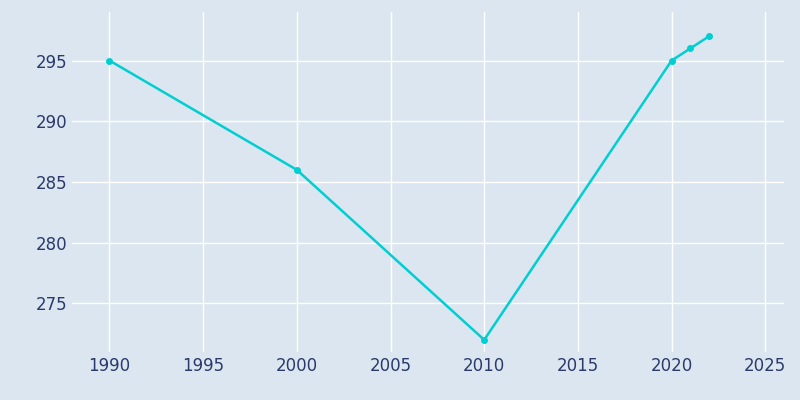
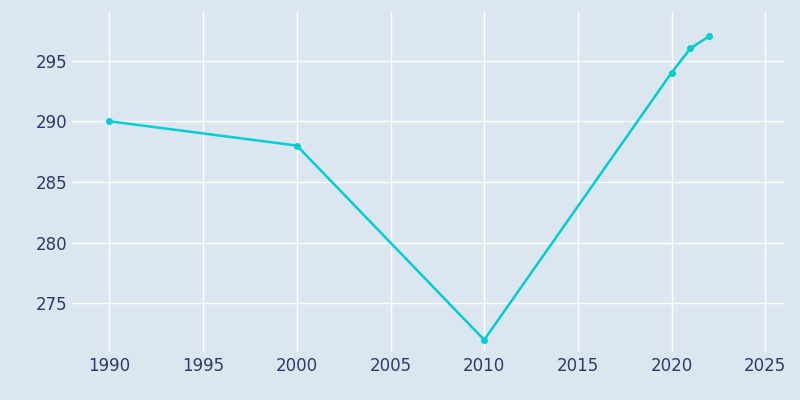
1990: 295 -> 290
2000: 286 -> 288
2020: 295 -> 294
